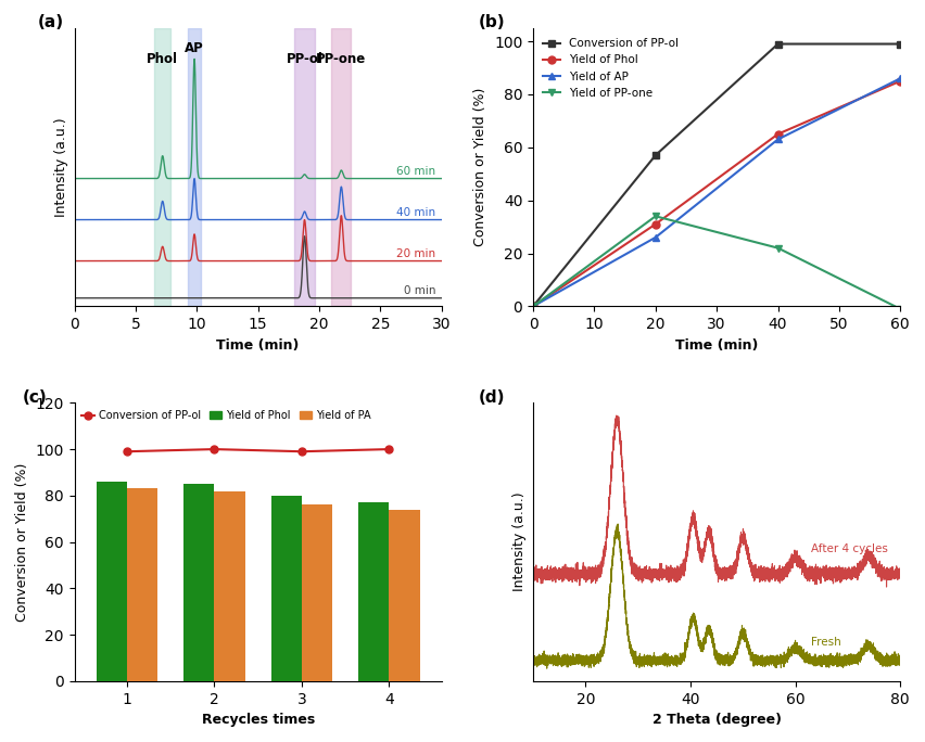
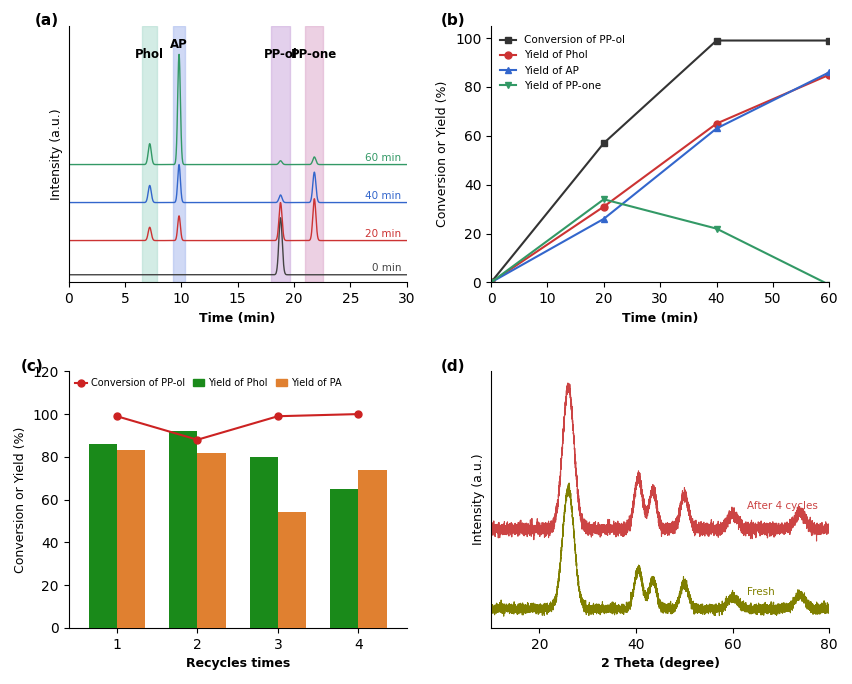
Yield of Phol/2: 85 -> 92
Conversion of PP-ol/2: 100 -> 88
Yield of PA/3: 76 -> 54
Yield of Phol/4: 77 -> 65
